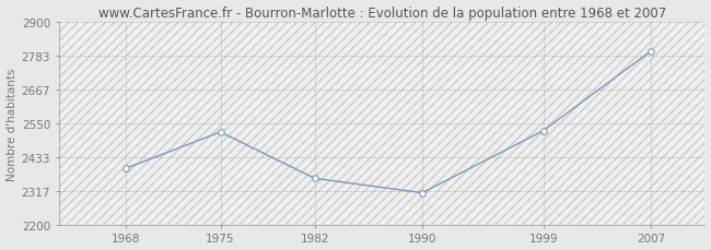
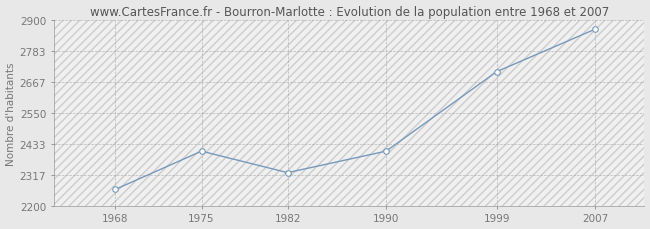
1968: 2395 -> 2262
1975: 2520 -> 2406
1982: 2360 -> 2325
1990: 2310 -> 2406
1999: 2525 -> 2706
2007: 2800 -> 2866
